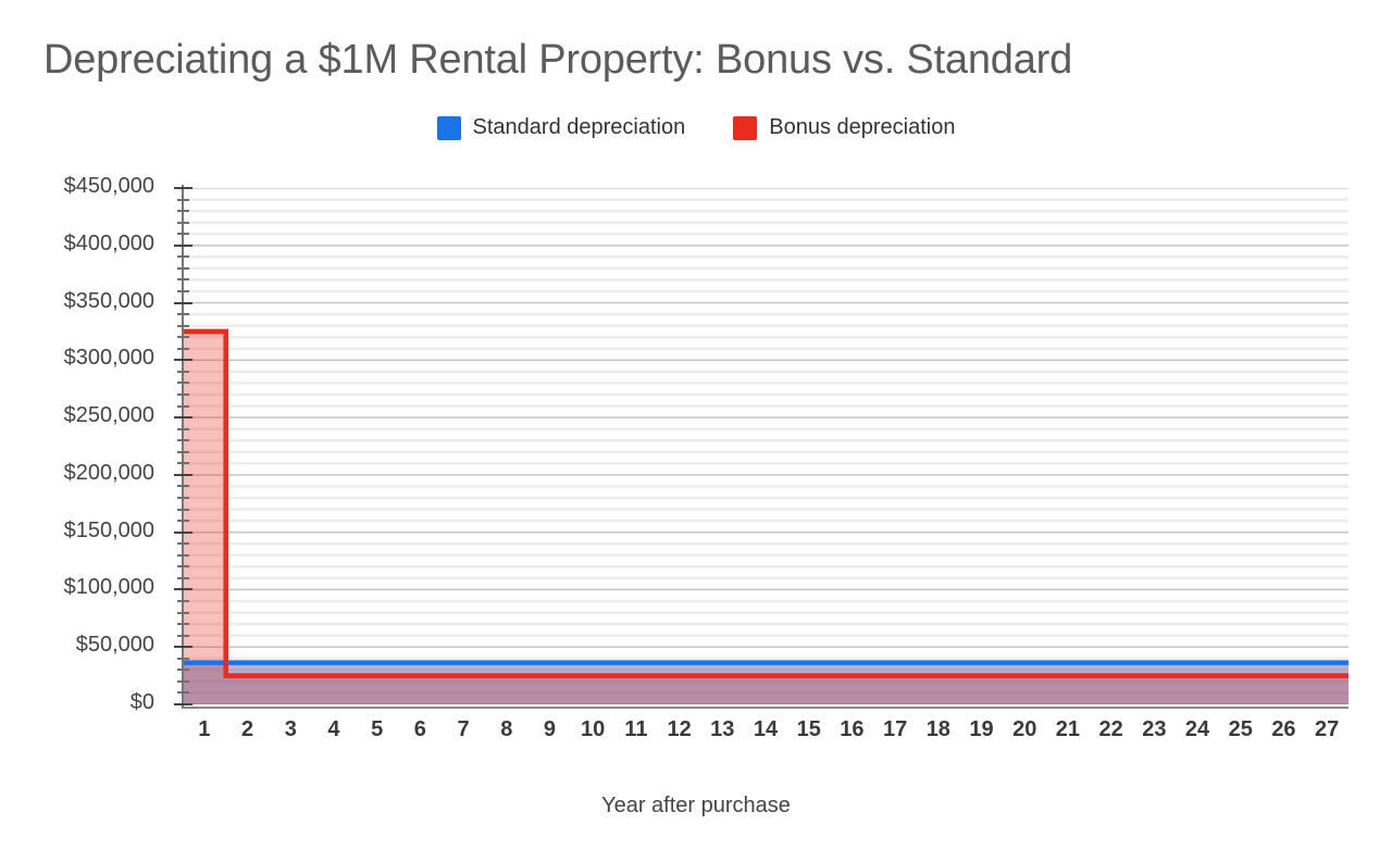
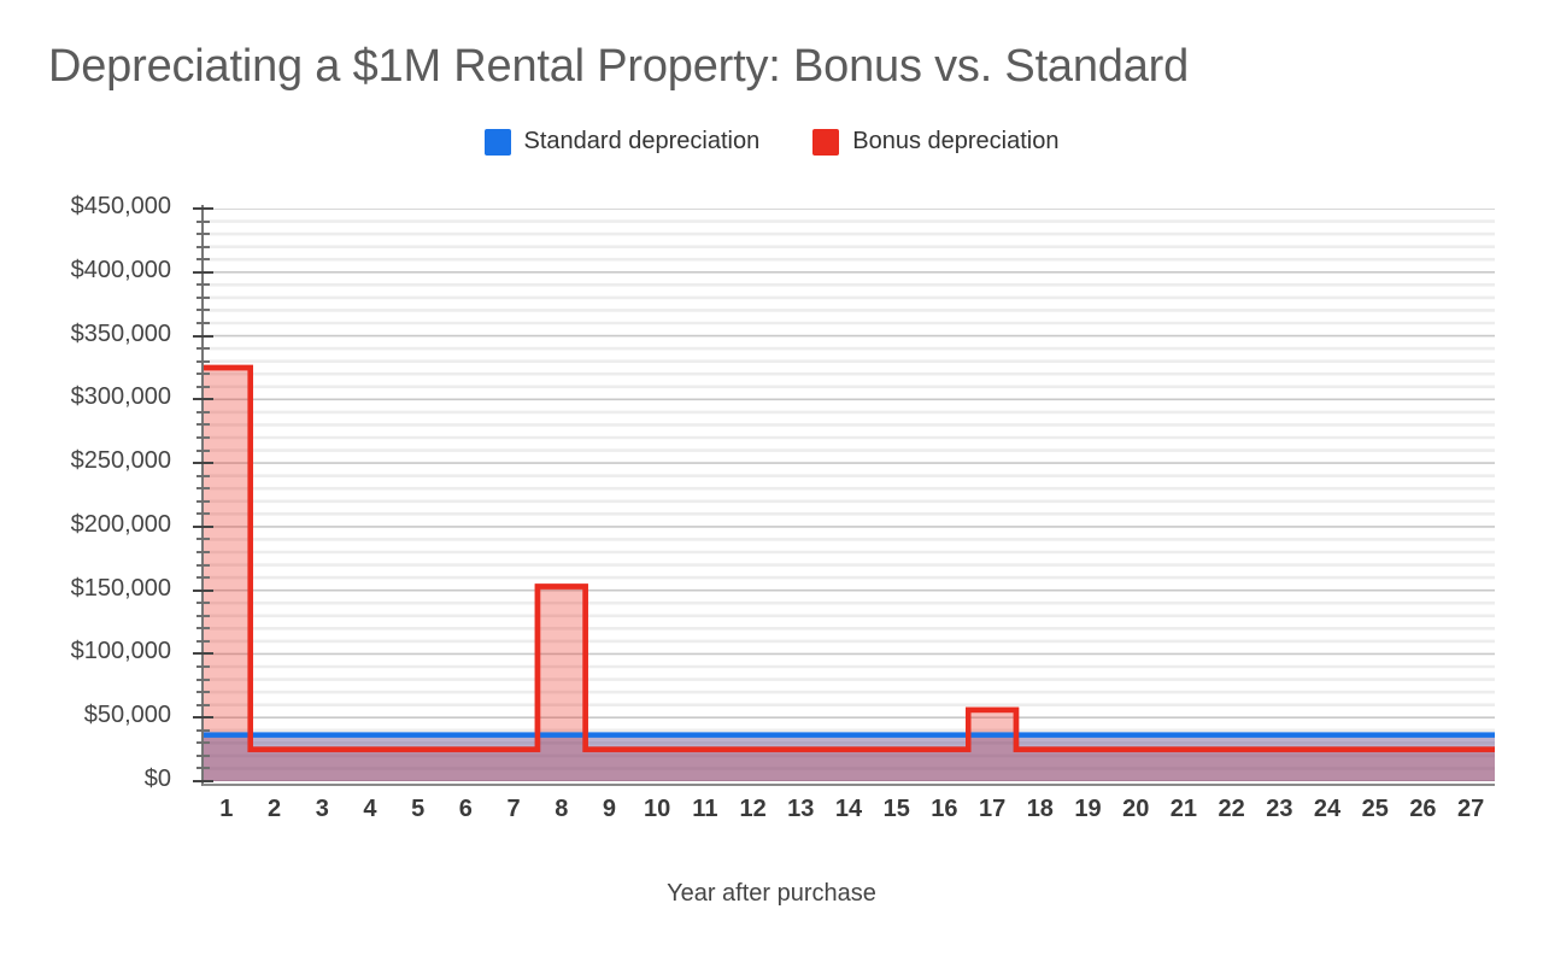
Bonus depreciation/8: $25000 -> $153000
Bonus depreciation/17: $25000 -> $56000
